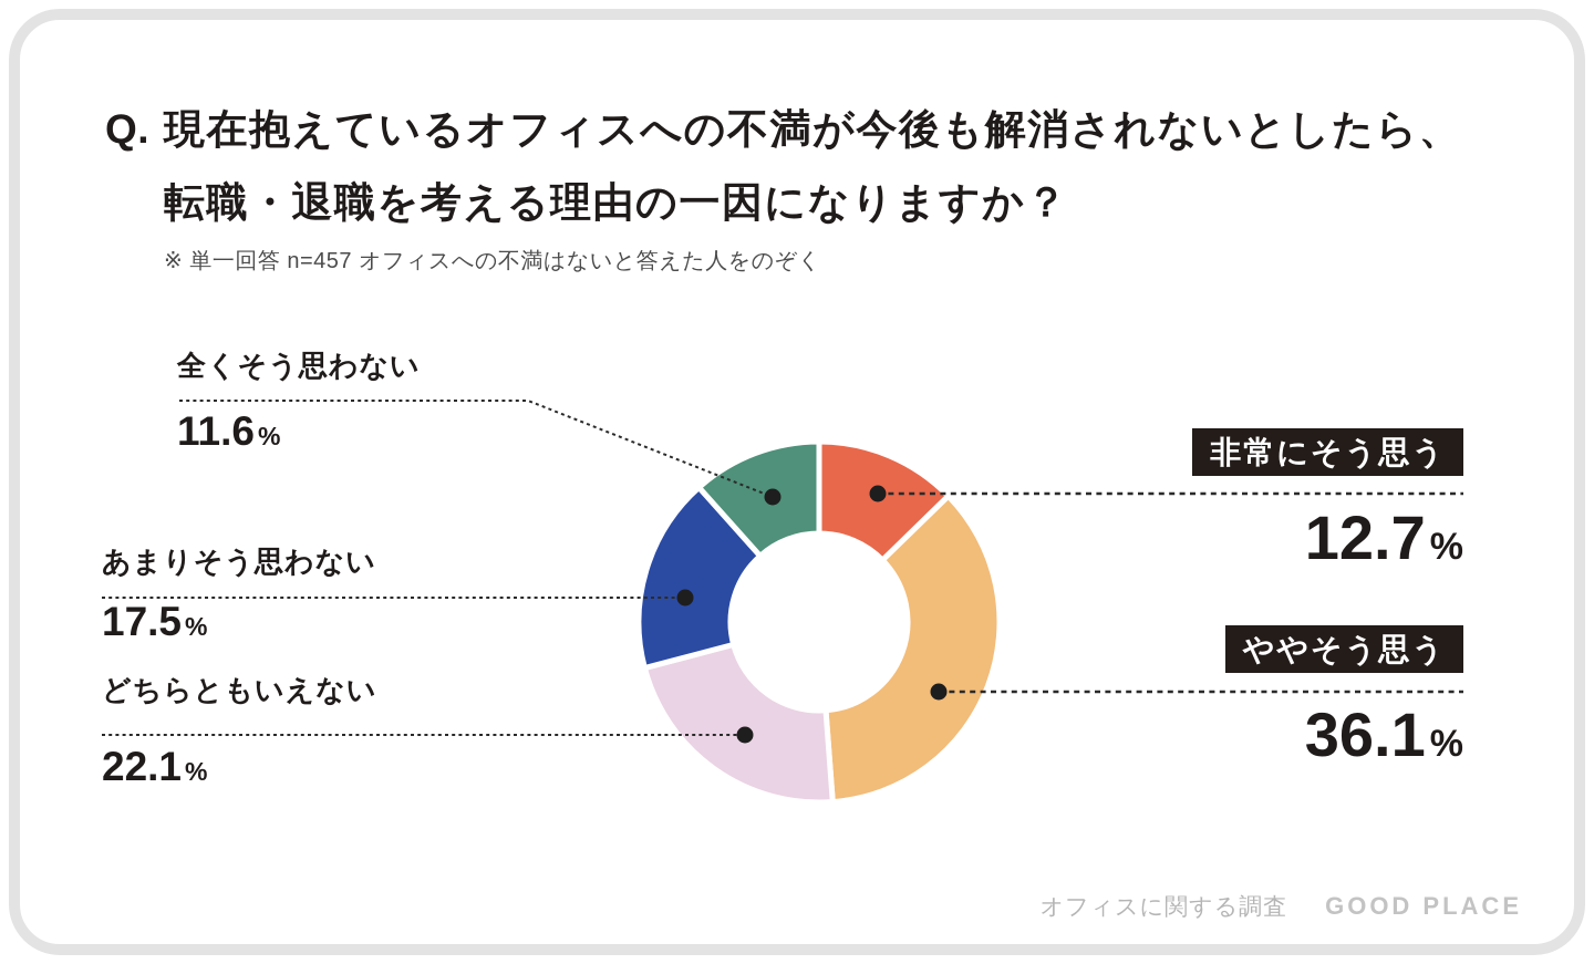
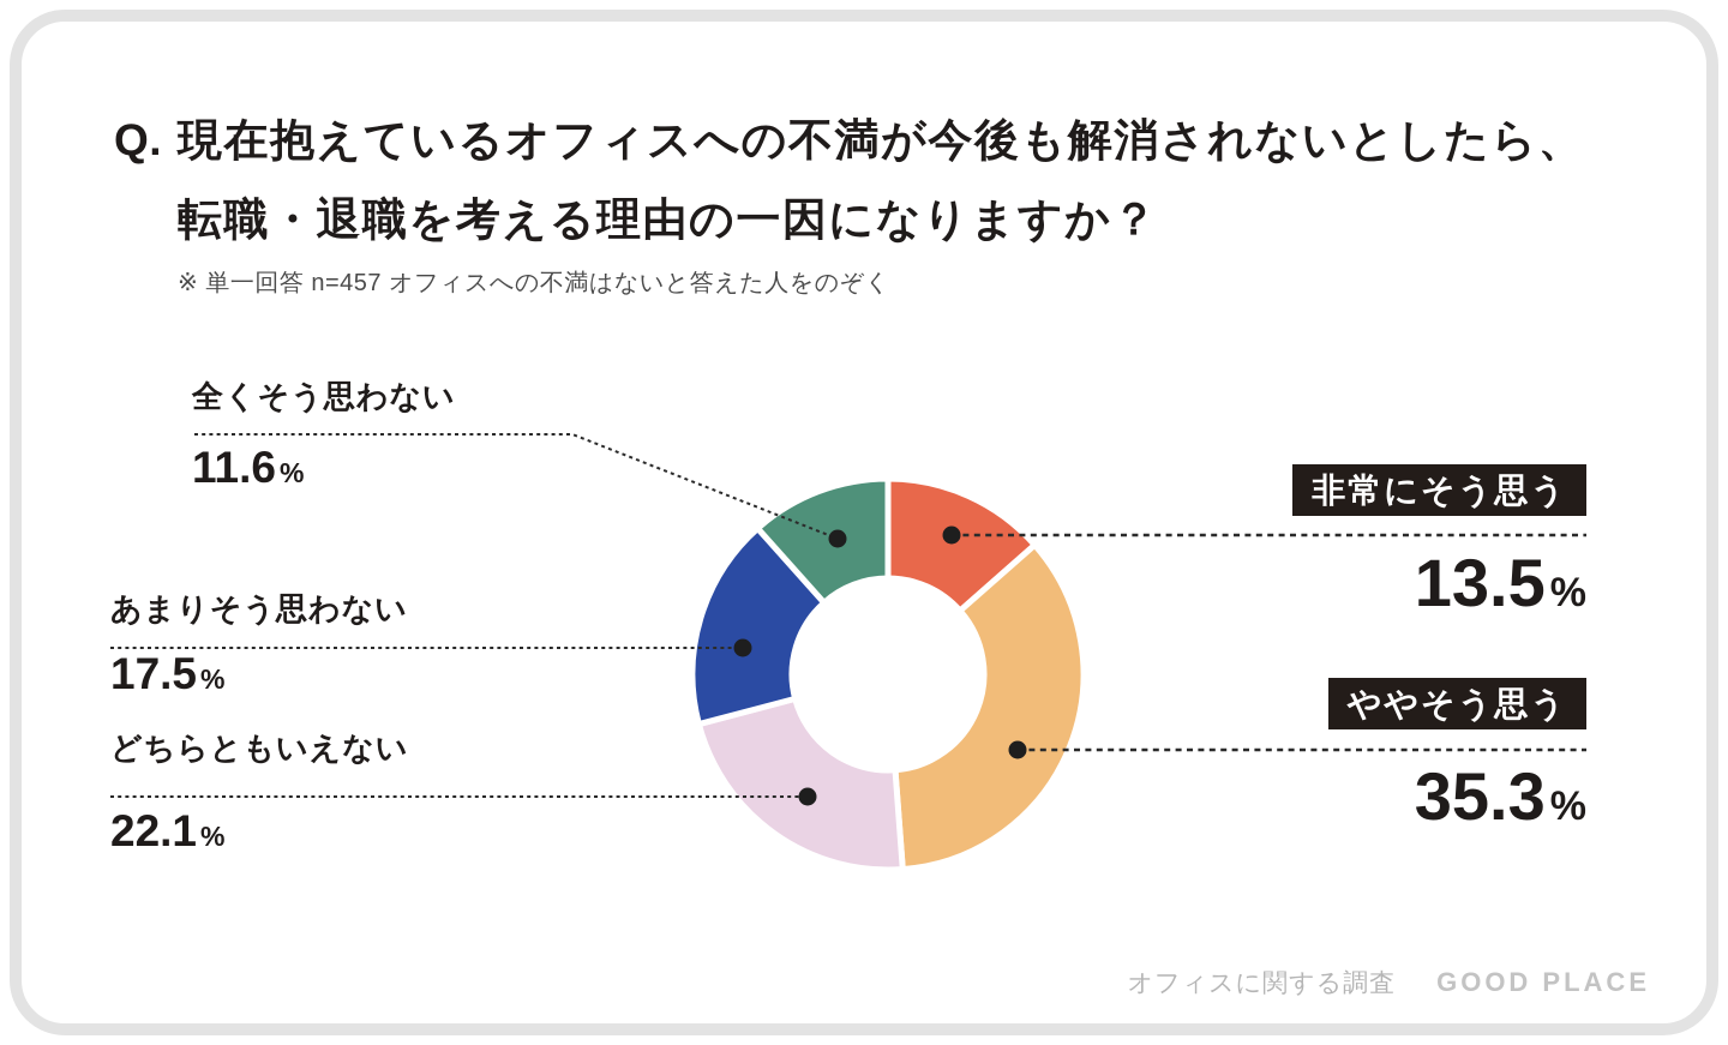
非常にそう思う: 12.7 -> 13.5
ややそう思う: 36.1 -> 35.3
